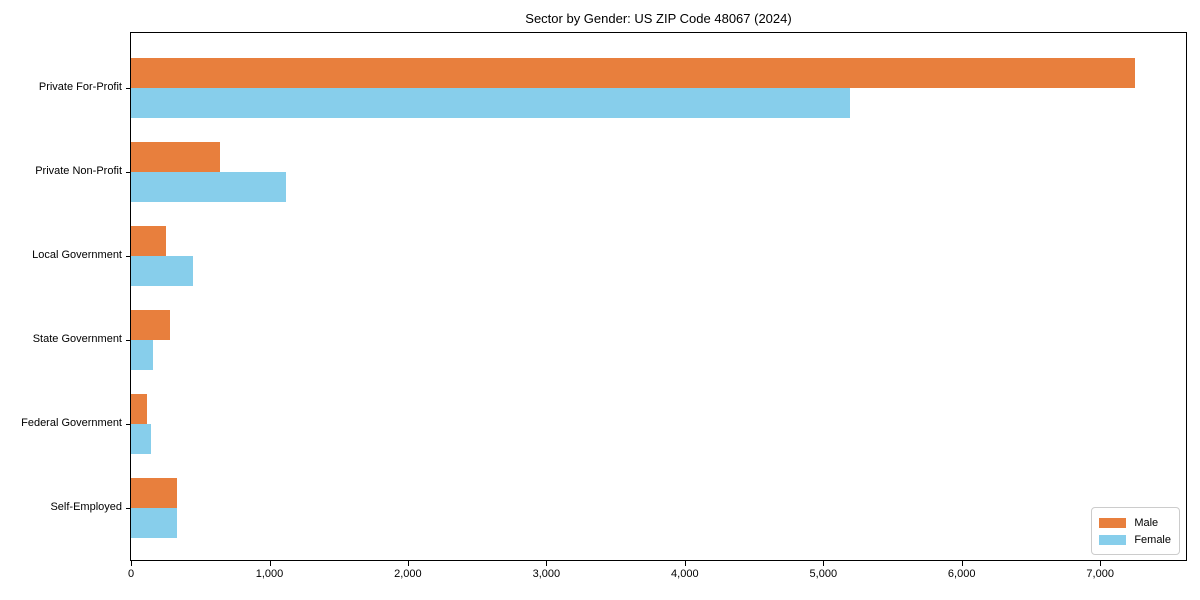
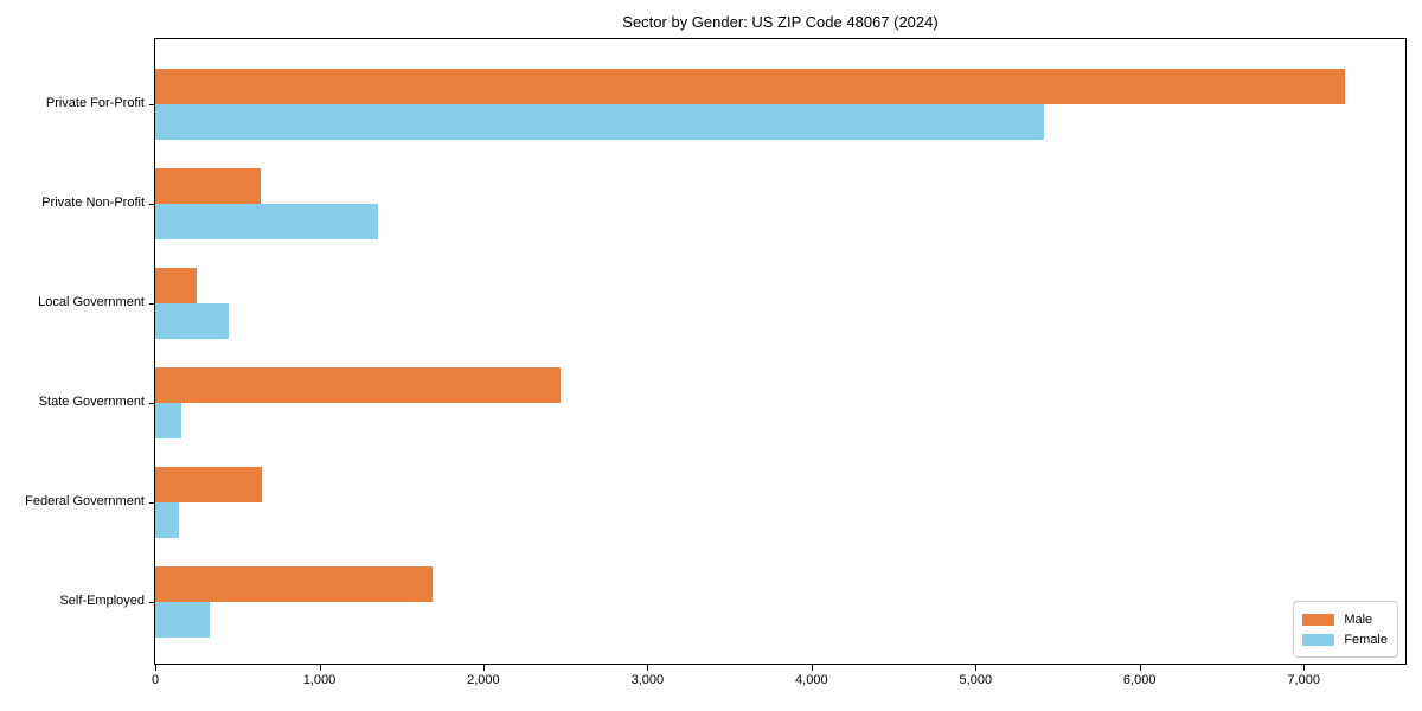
Female/Private For-Profit: 5190 -> 5420
Female/Private Non-Profit: 1120 -> 1360
Male/State Government: 280 -> 2470
Male/Federal Government: 120 -> 650
Male/Self-Employed: 340 -> 1690
